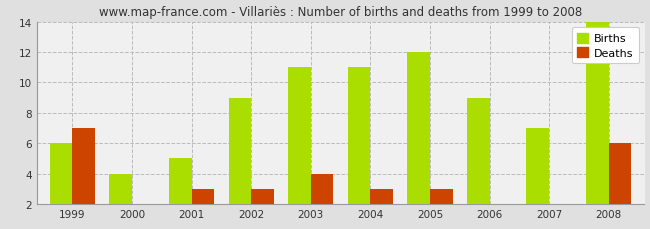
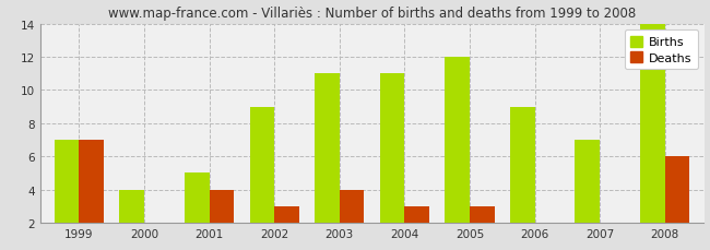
Births/1999: 6 -> 7
Deaths/2001: 3 -> 4
